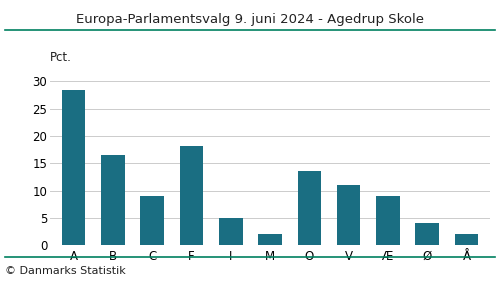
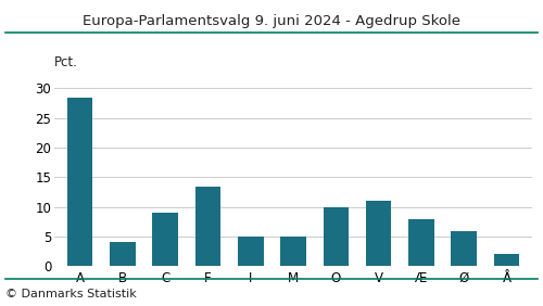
B: 16.6 -> 4.0
F: 18.2 -> 13.5
M: 2.0 -> 5.0
O: 13.6 -> 10.0
Æ: 9.0 -> 8.0
Ø: 4.0 -> 6.0
